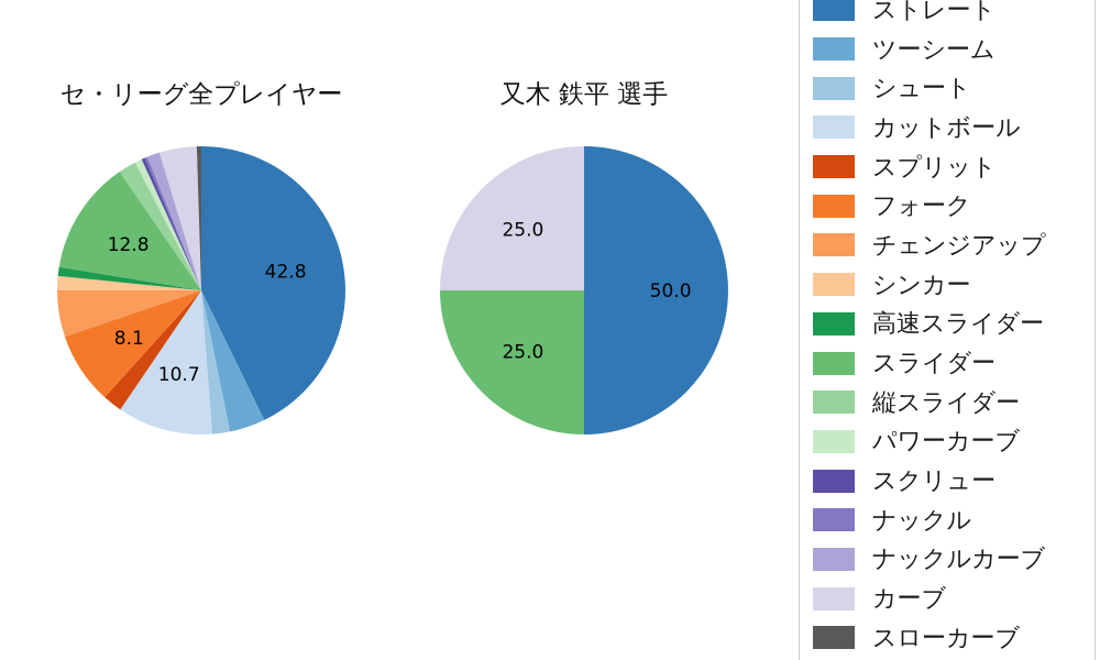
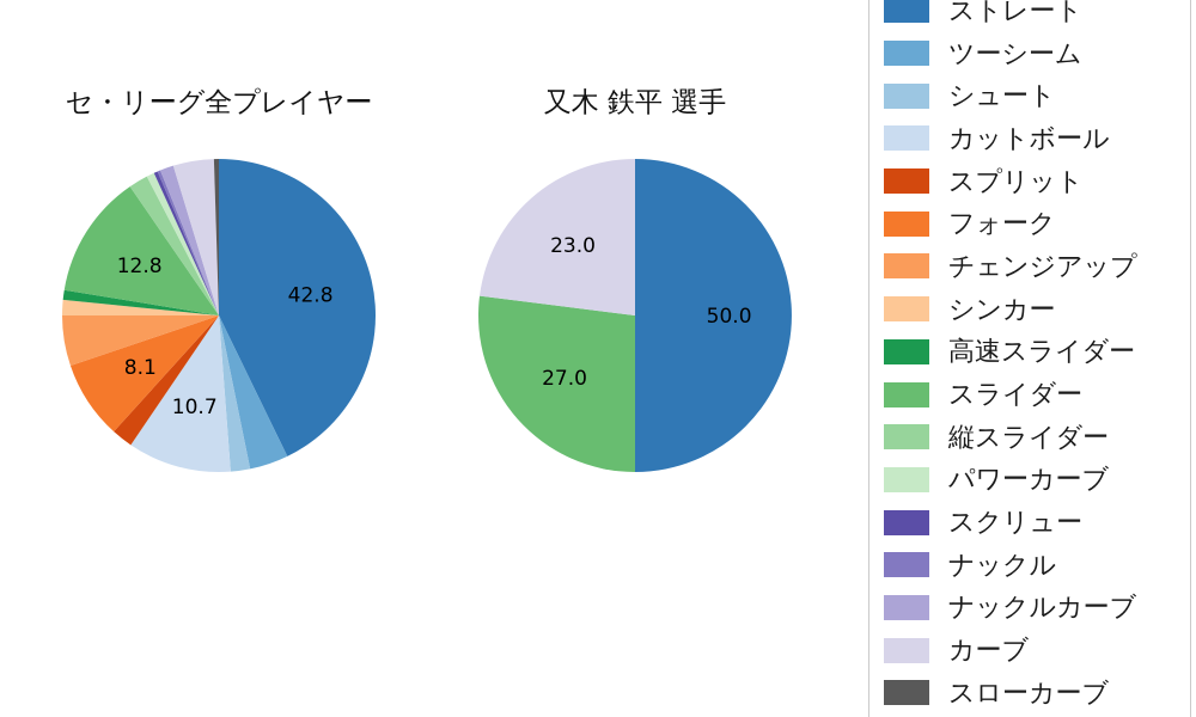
又木 鉄平 選手/スライダー: 25.0 -> 27.0
又木 鉄平 選手/カーブ: 25.0 -> 23.0
